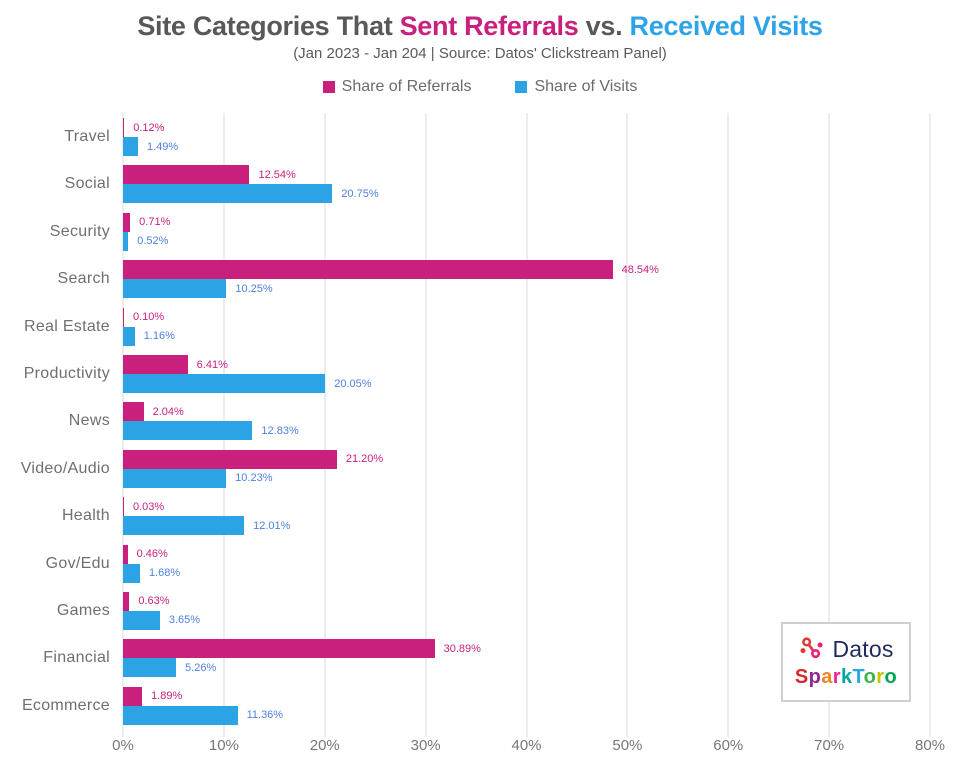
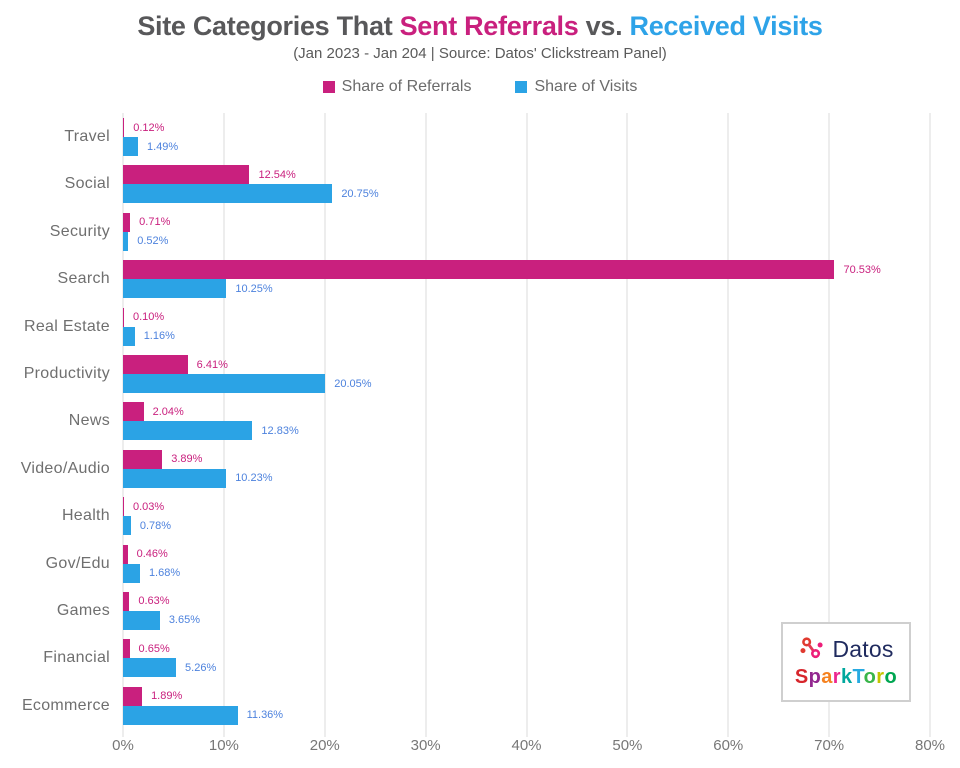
Share of Referrals/Search: 48.54% -> 70.53%
Share of Referrals/Video/Audio: 21.20% -> 3.89%
Share of Visits/Health: 12.01% -> 0.78%
Share of Referrals/Financial: 30.89% -> 0.65%
